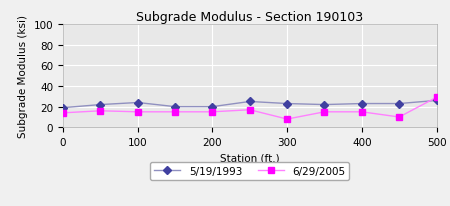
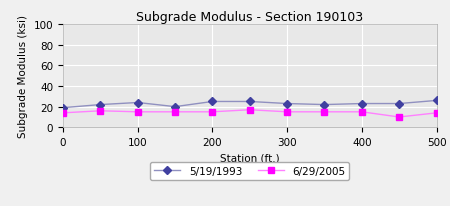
5/19/1993/200: 20 -> 25
6/29/2005/300: 8 -> 15
6/29/2005/500: 29 -> 14
